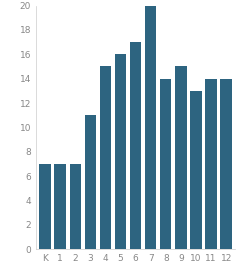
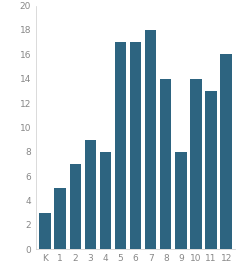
K: 7 -> 3
1: 7 -> 5
3: 11 -> 9
4: 15 -> 8
5: 16 -> 17
7: 20 -> 18
9: 15 -> 8
10: 13 -> 14
11: 14 -> 13
12: 14 -> 16
